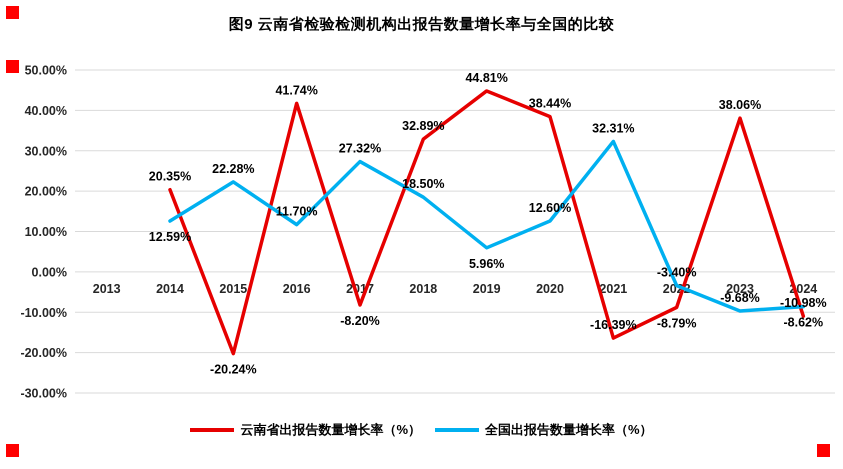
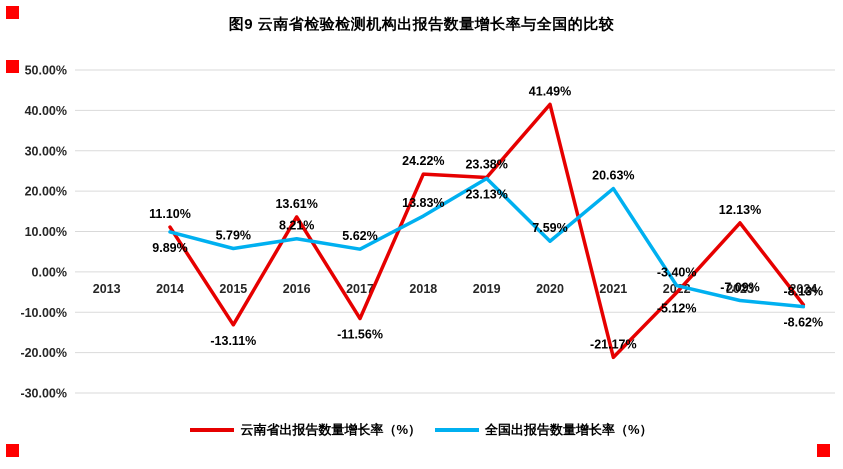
云南省出报告数量增长率（%）/2014: 20.35% -> 11.10%
全国出报告数量增长率（%）/2014: 12.59% -> 9.89%
云南省出报告数量增长率（%）/2015: -20.24% -> -13.11%
全国出报告数量增长率（%）/2015: 22.28% -> 5.79%
云南省出报告数量增长率（%）/2016: 41.74% -> 13.61%
全国出报告数量增长率（%）/2016: 11.70% -> 8.21%
云南省出报告数量增长率（%）/2017: -8.20% -> -11.56%
全国出报告数量增长率（%）/2017: 27.32% -> 5.62%
云南省出报告数量增长率（%）/2018: 32.89% -> 24.22%
全国出报告数量增长率（%）/2018: 18.50% -> 13.83%
云南省出报告数量增长率（%）/2019: 44.81% -> 23.38%
全国出报告数量增长率（%）/2019: 5.96% -> 23.13%
云南省出报告数量增长率（%）/2020: 38.44% -> 41.49%
全国出报告数量增长率（%）/2020: 12.60% -> 7.59%
云南省出报告数量增长率（%）/2021: -16.39% -> -21.17%
全国出报告数量增长率（%）/2021: 32.31% -> 20.63%
云南省出报告数量增长率（%）/2022: -8.79% -> -5.12%
云南省出报告数量增长率（%）/2023: 38.06% -> 12.13%
全国出报告数量增长率（%）/2023: -9.68% -> -7.09%
云南省出报告数量增长率（%）/2024: -10.98% -> -8.13%
